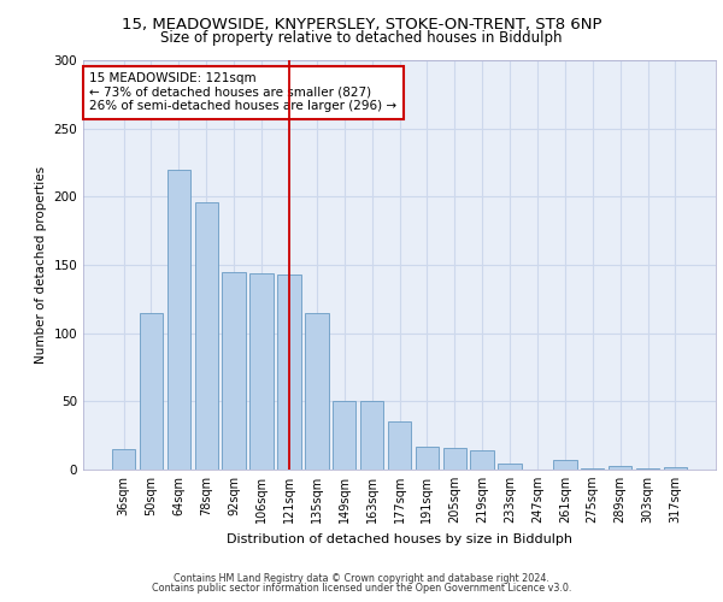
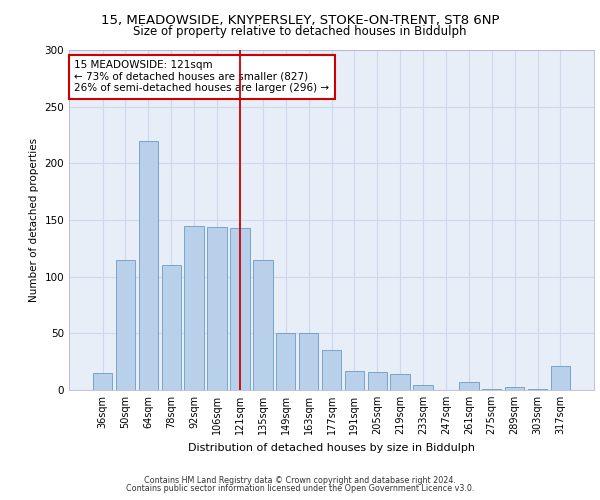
78sqm: 196 -> 110
317sqm: 2 -> 21
